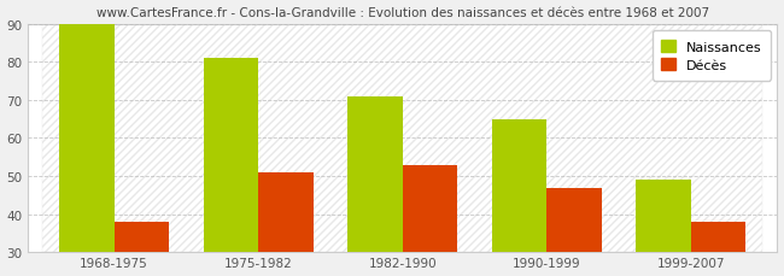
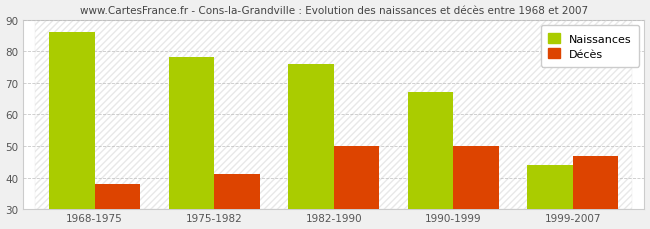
Naissances/1968-1975: 90 -> 86
Naissances/1975-1982: 81 -> 78
Décès/1975-1982: 51 -> 41
Naissances/1982-1990: 71 -> 76
Décès/1982-1990: 53 -> 50
Naissances/1990-1999: 65 -> 67
Décès/1990-1999: 47 -> 50
Naissances/1999-2007: 49 -> 44
Décès/1999-2007: 38 -> 47
